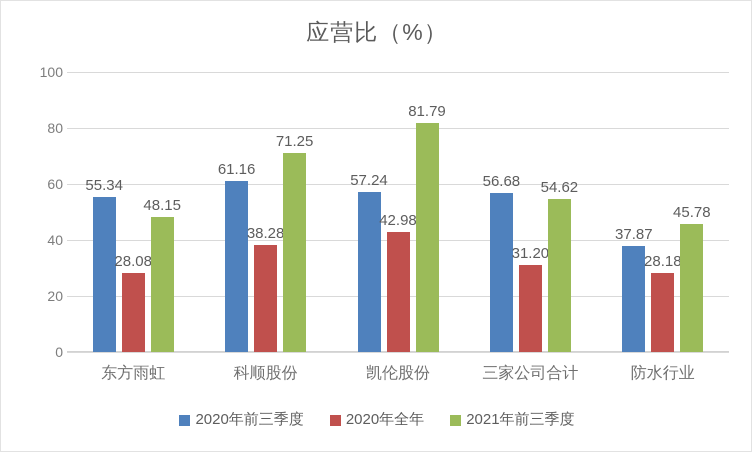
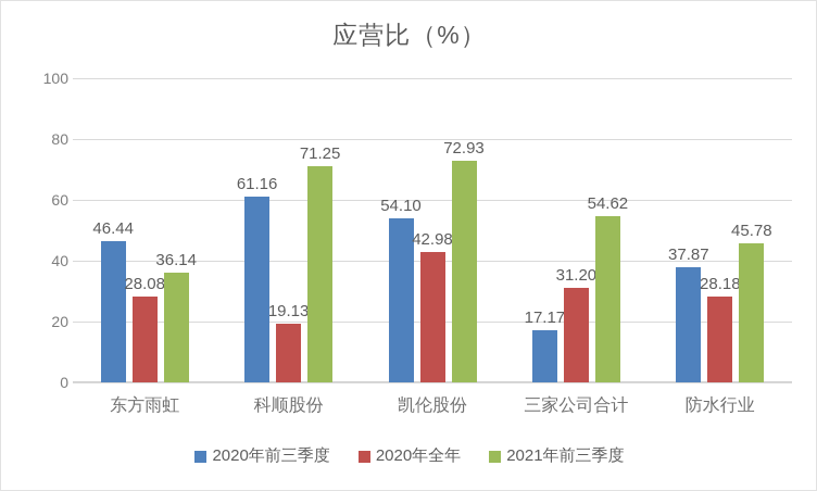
2020年前三季度/东方雨虹: 55.34 -> 46.44
2021年前三季度/东方雨虹: 48.15 -> 36.14
2020年全年/科顺股份: 38.28 -> 19.13
2020年前三季度/凯伦股份: 57.24 -> 54.10
2021年前三季度/凯伦股份: 81.79 -> 72.93
2020年前三季度/三家公司合计: 56.68 -> 17.17
